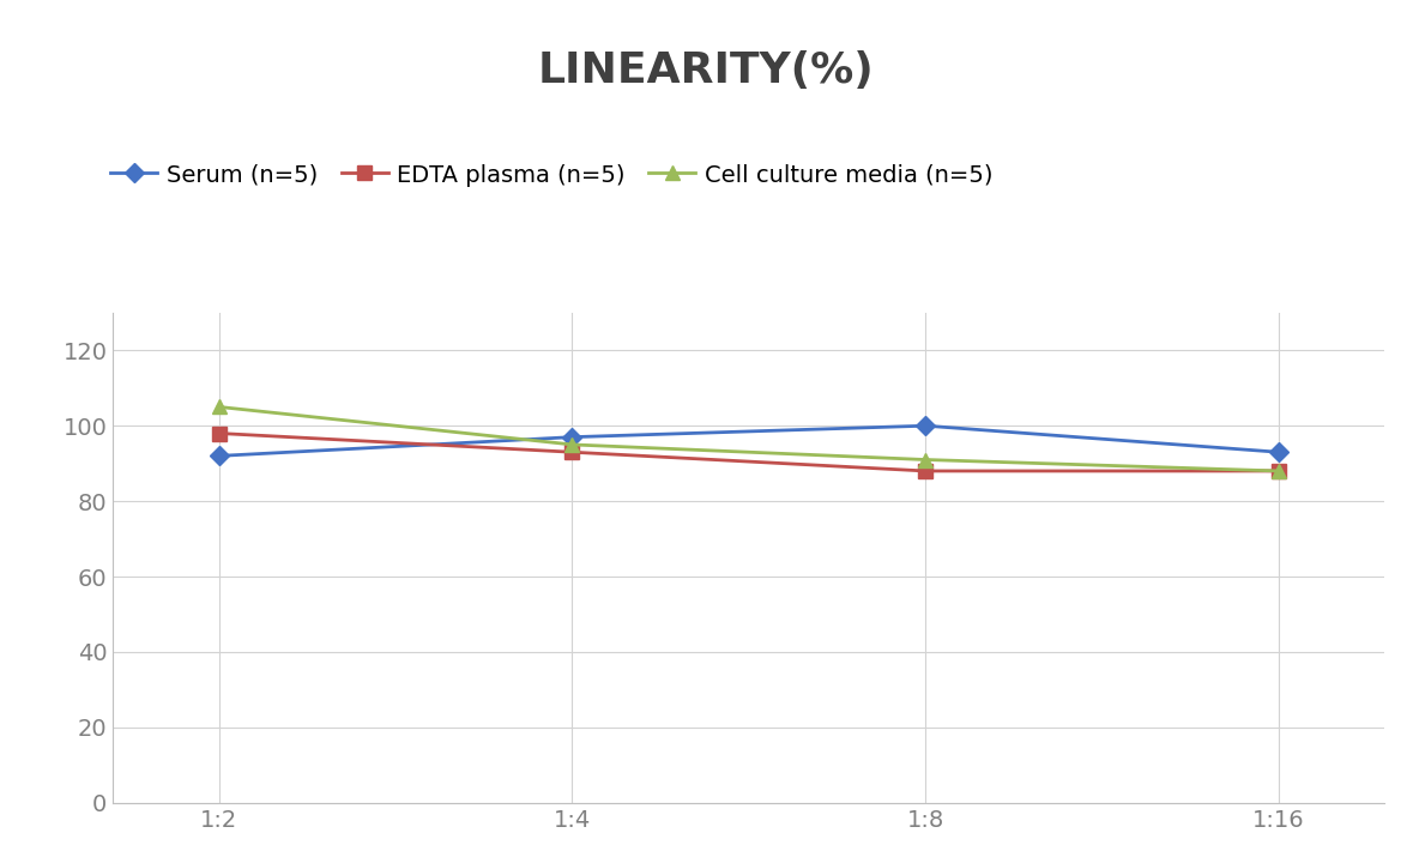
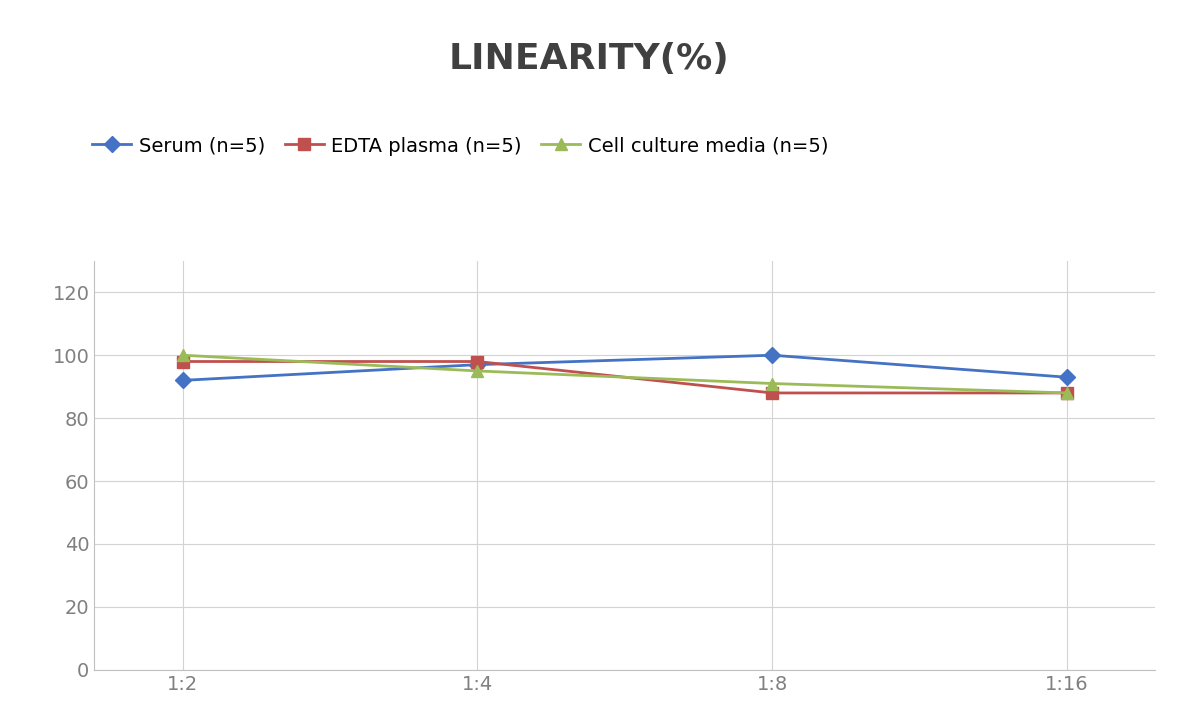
Cell culture media (n=5)/1:2: 105 -> 100
EDTA plasma (n=5)/1:4: 93 -> 98
